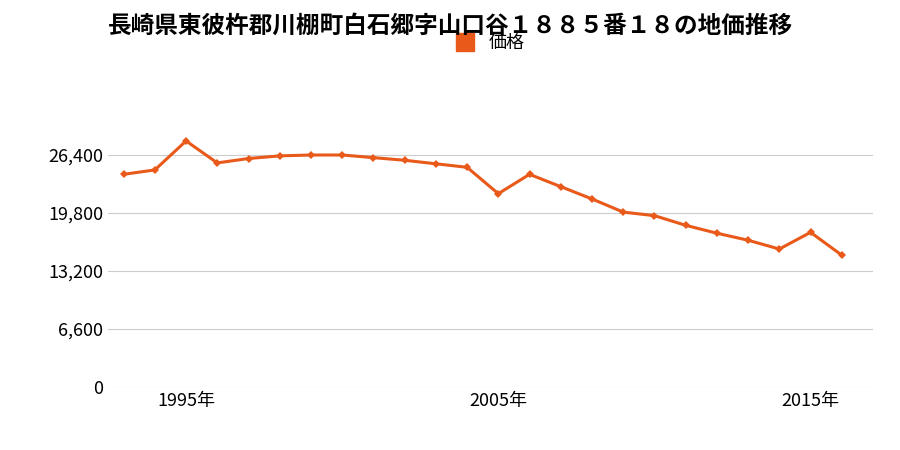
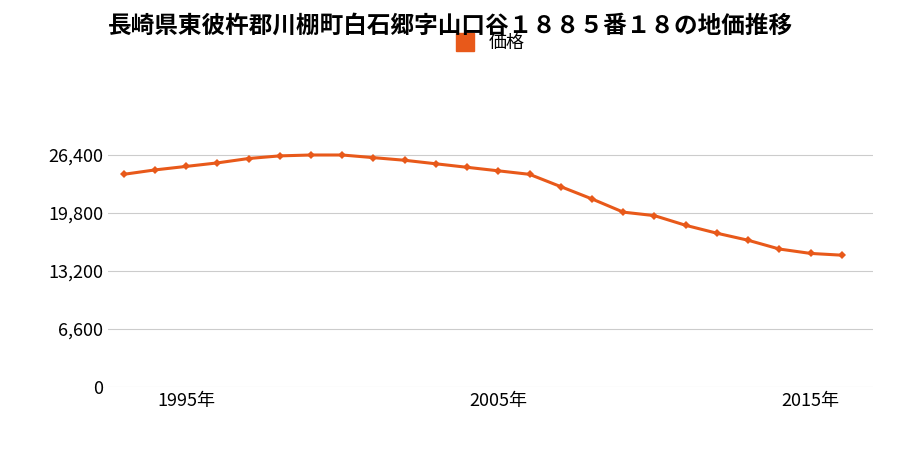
1995年: 28,000 -> 25,100
2005年: 22,000 -> 24,600
2015年: 17,600 -> 15,200
